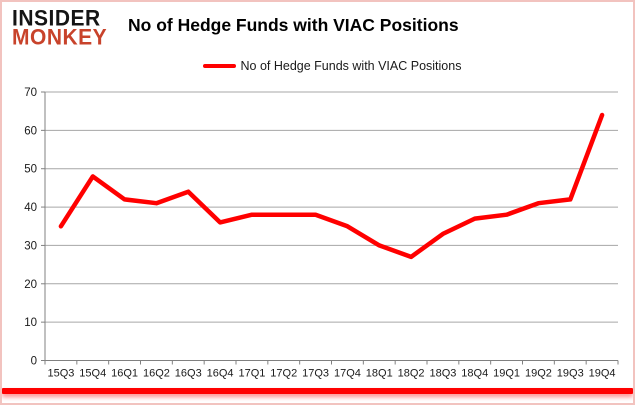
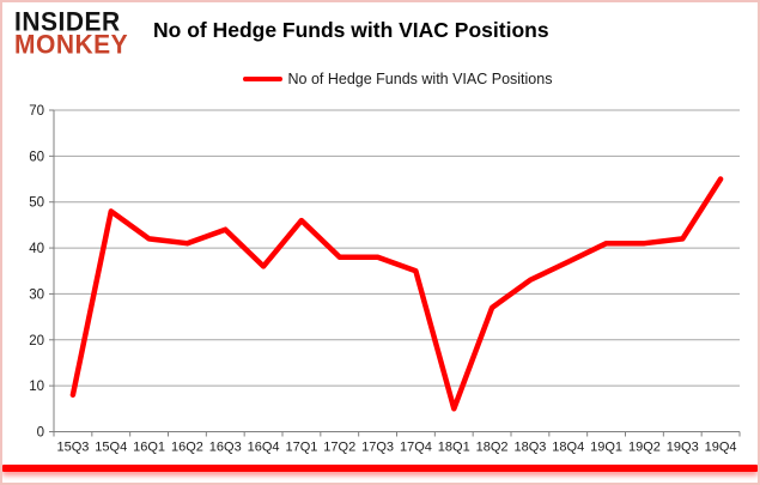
15Q3: 35 -> 8
17Q1: 38 -> 46
18Q1: 30 -> 5
19Q1: 38 -> 41
19Q4: 64 -> 55
